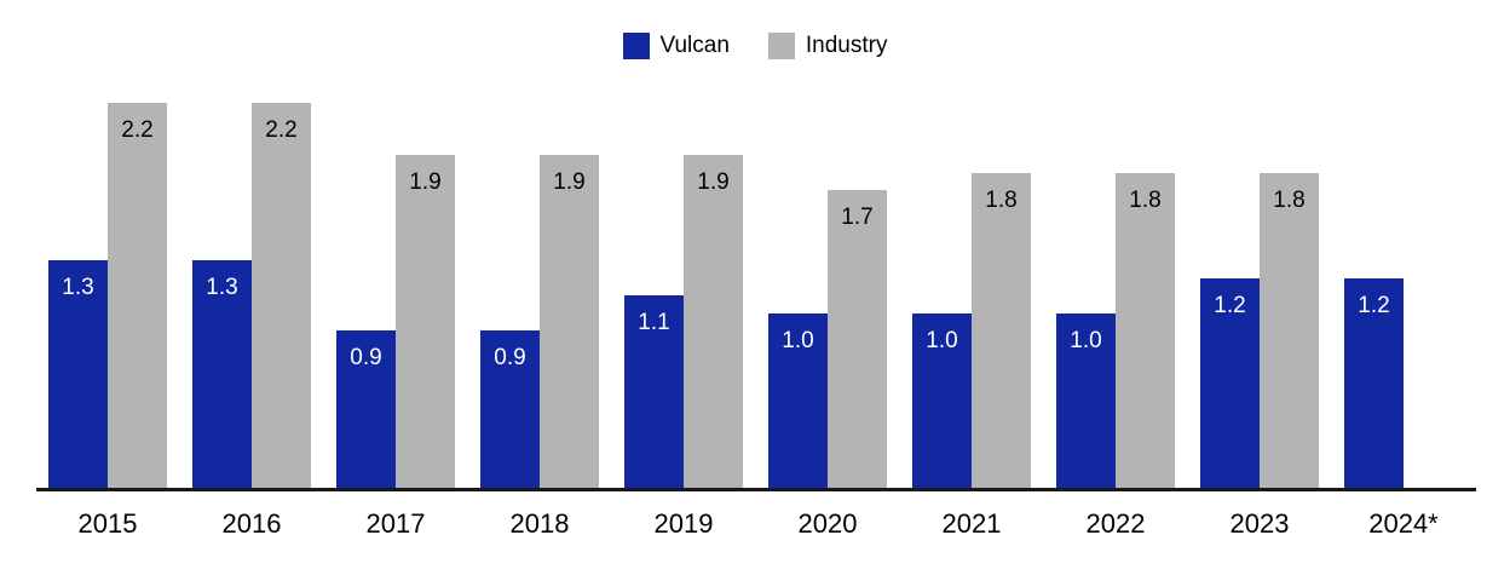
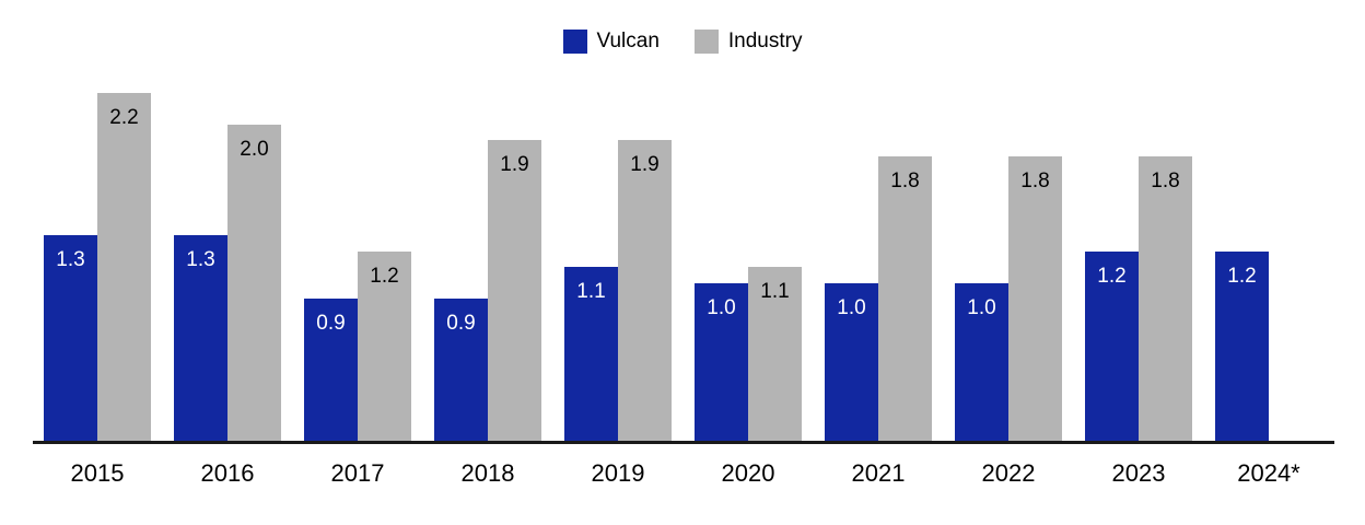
Industry/2016: 2.2 -> 2.0
Industry/2017: 1.9 -> 1.2
Industry/2020: 1.7 -> 1.1
